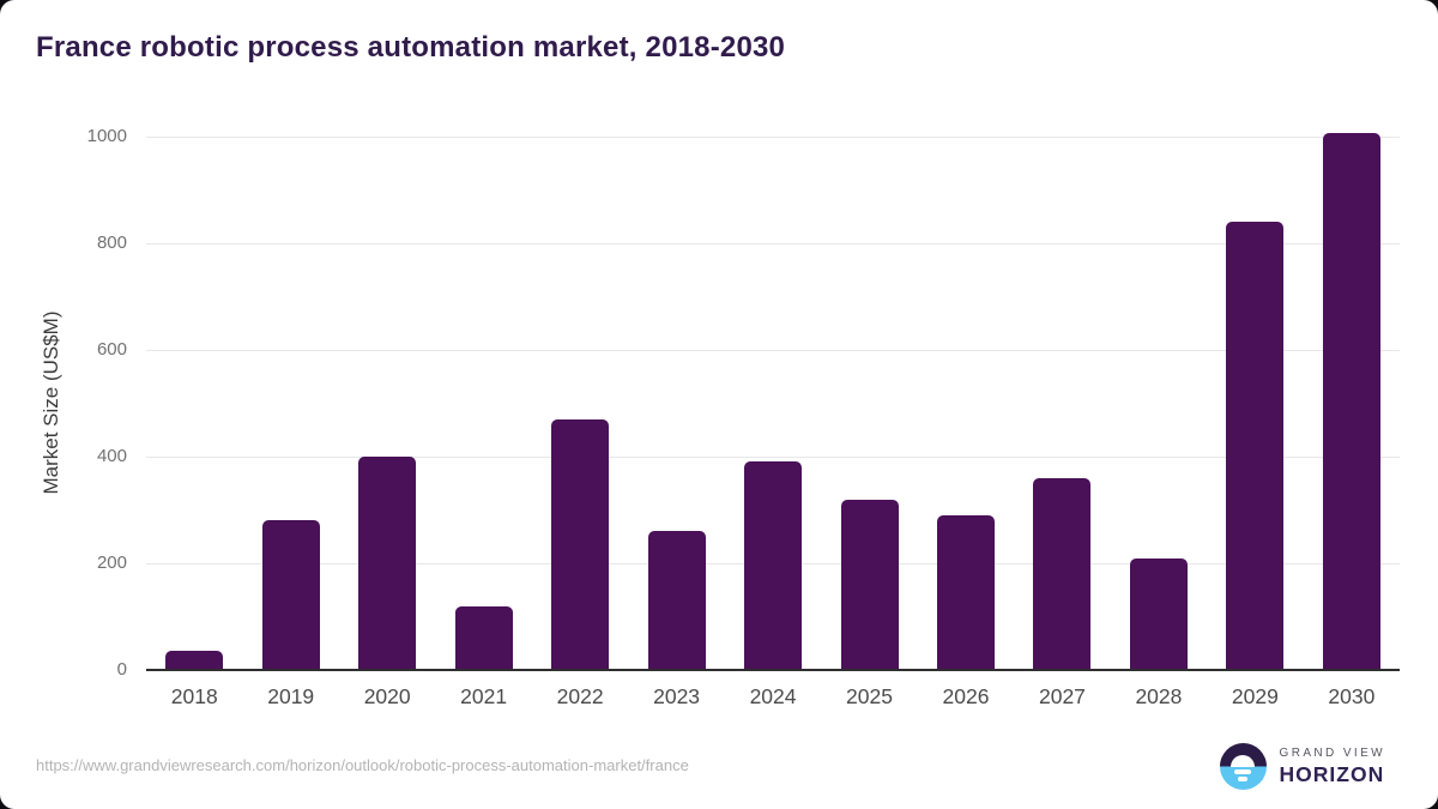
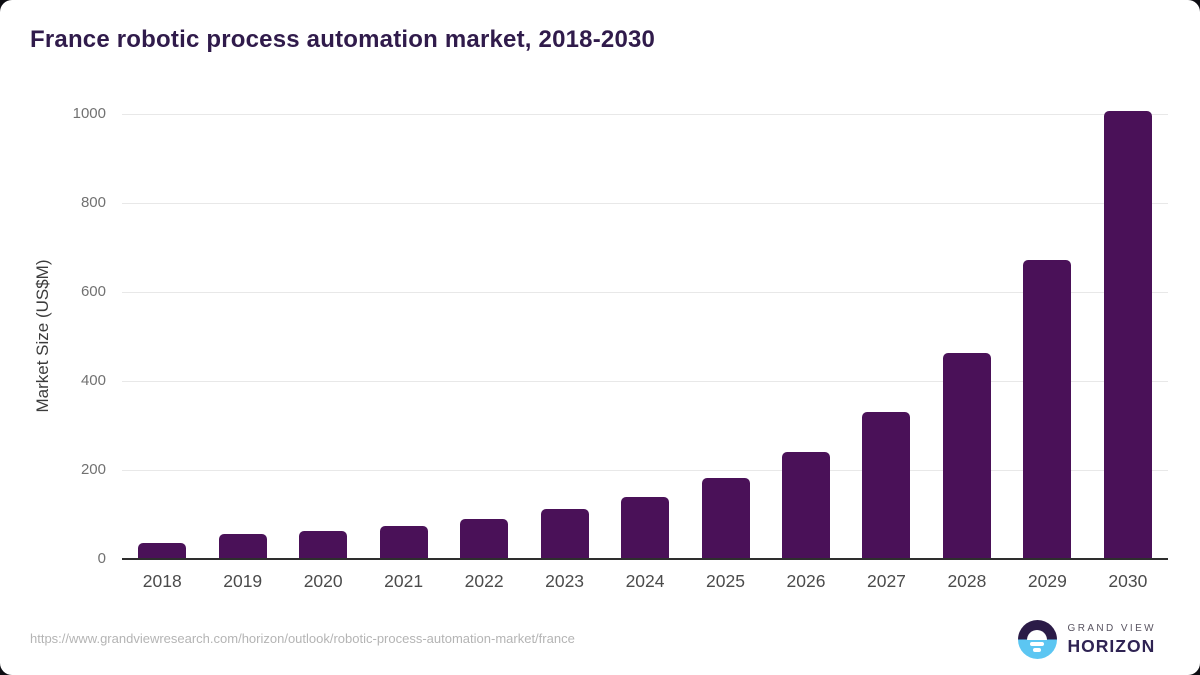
2019: 280 -> 60
2020: 400 -> 60
2021: 120 -> 80
2022: 470 -> 90
2023: 260 -> 110
2024: 390 -> 140
2025: 320 -> 180
2026: 290 -> 240
2027: 360 -> 330
2028: 210 -> 460
2029: 840 -> 670
